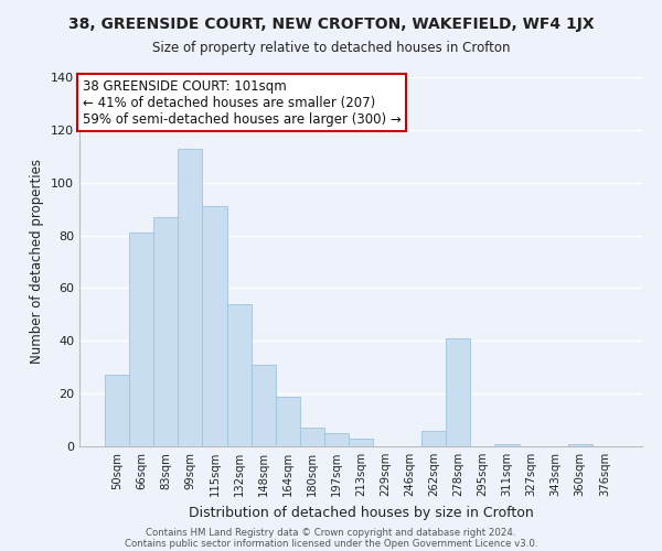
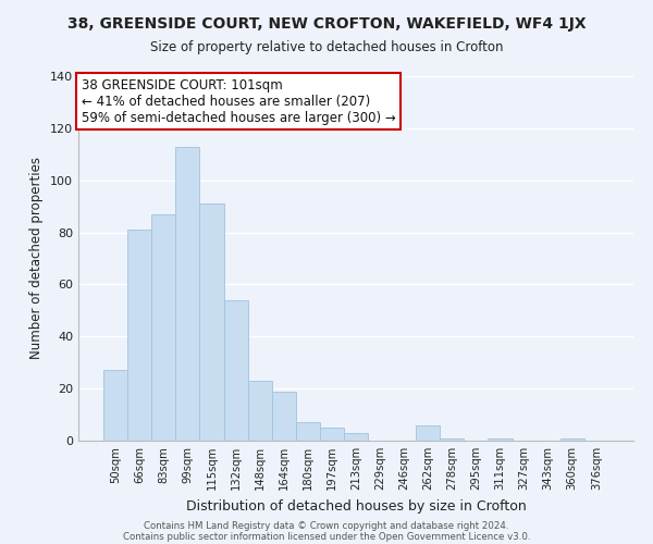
148sqm: 31 -> 23
278sqm: 41 -> 1
